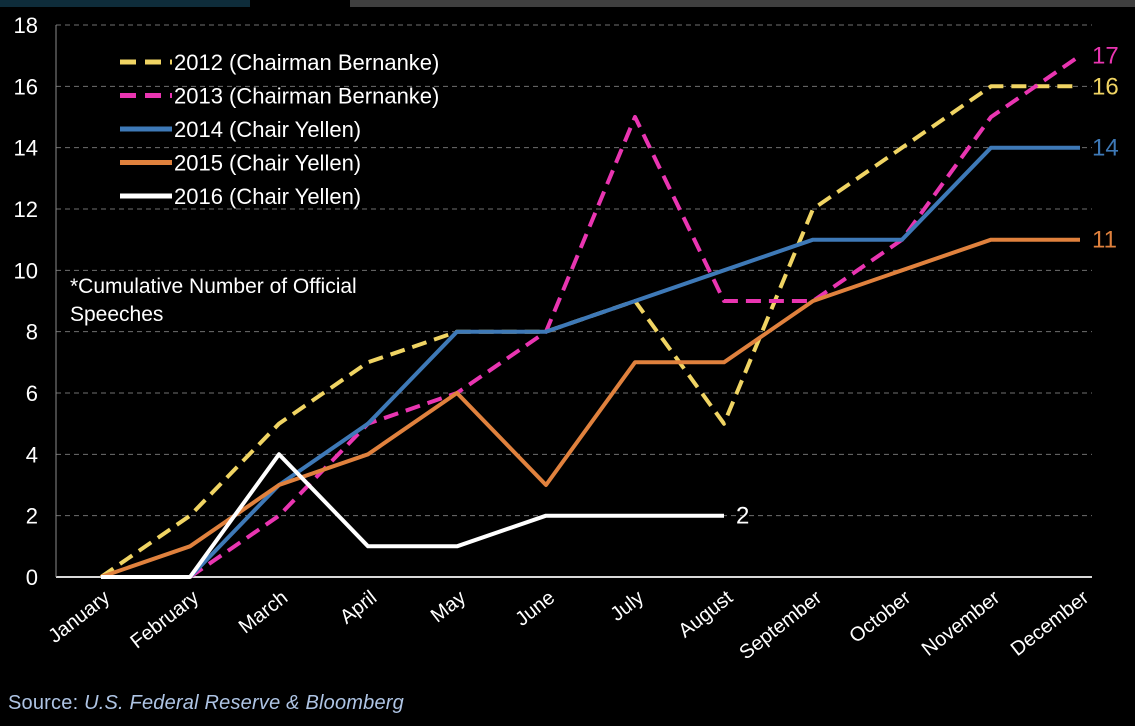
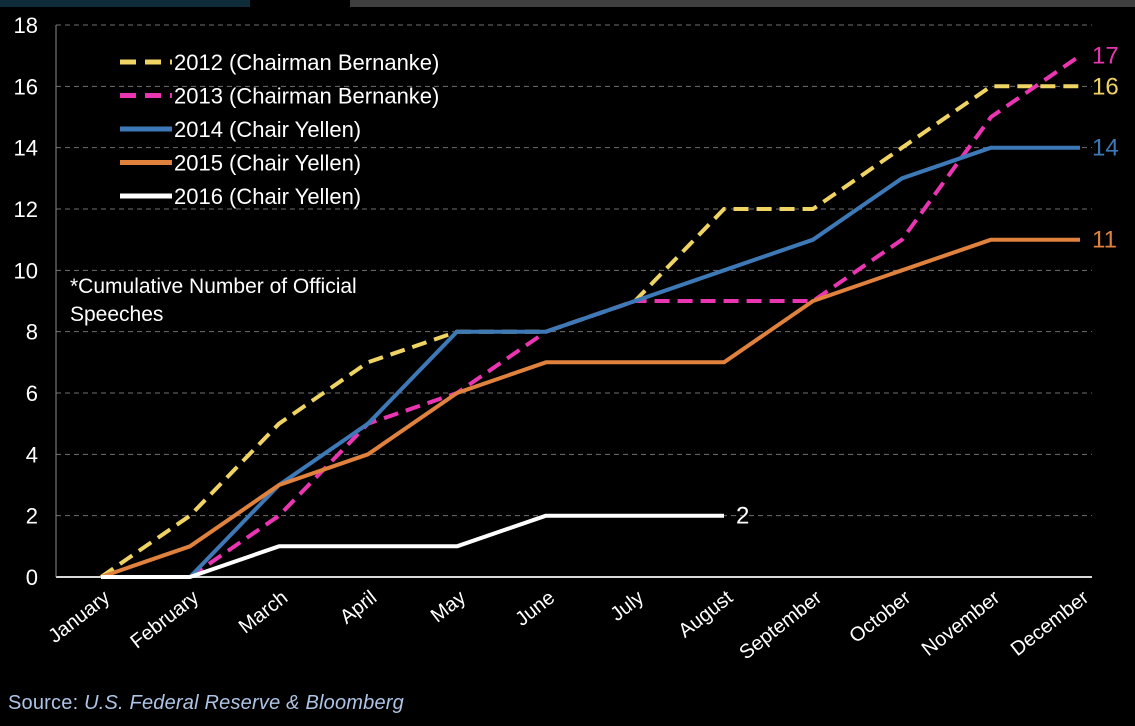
2016 (Chair Yellen)/March: 4 -> 1
2015 (Chair Yellen)/June: 3 -> 7
2013 (Chairman Bernanke)/July: 15 -> 9
2012 (Chairman Bernanke)/August: 5 -> 12
2014 (Chair Yellen)/October: 11 -> 13
